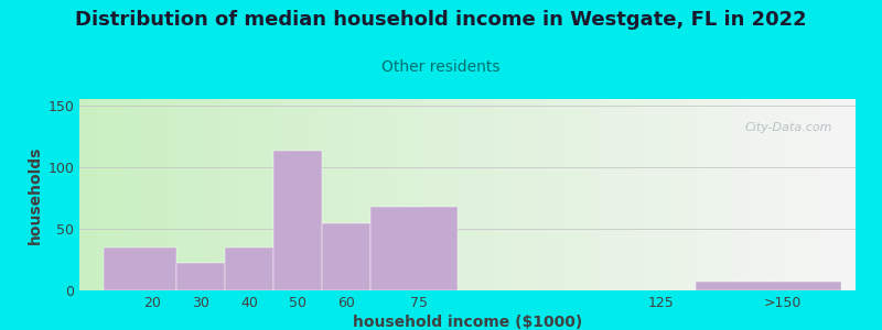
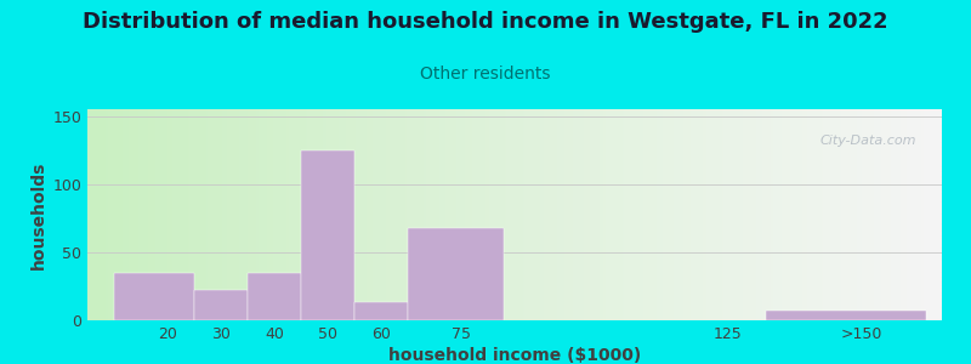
50: 113 -> 125
60: 54 -> 13
